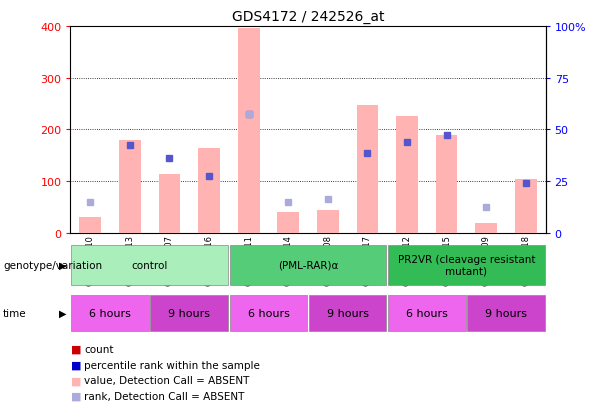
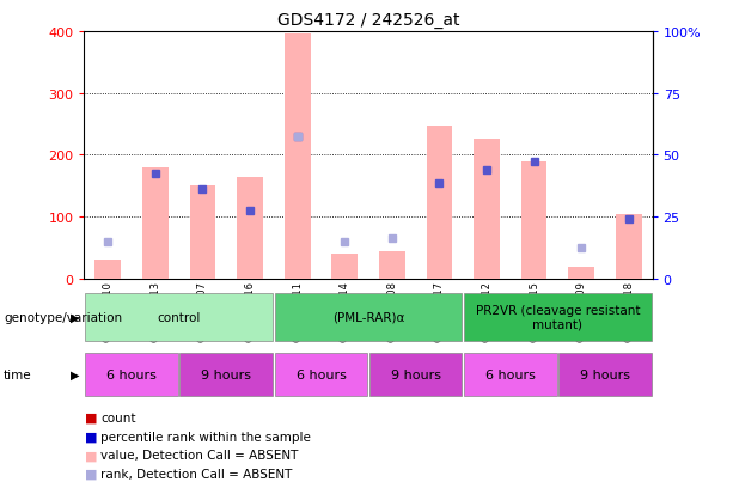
GSM538607: 114 -> 150
